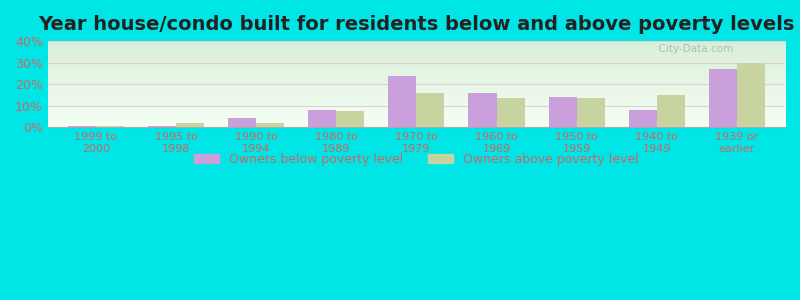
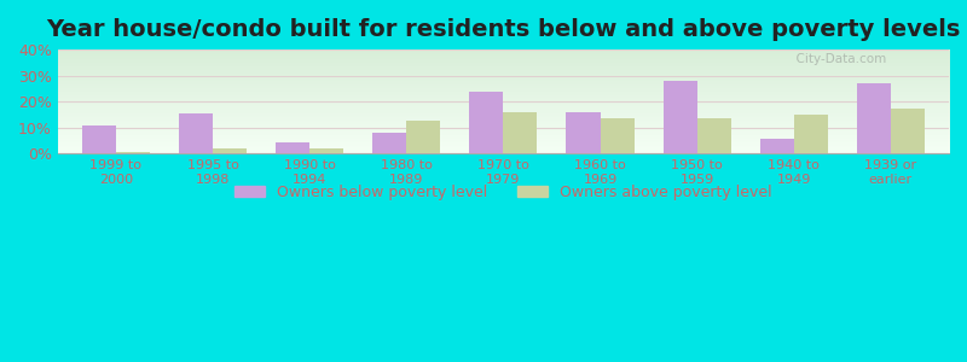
Owners below poverty level/1999 to 2000: 0.5% -> 11.0%
Owners below poverty level/1995 to 1998: 0.5% -> 15.5%
Owners above poverty level/1980 to 1989: 7.5% -> 12.5%
Owners below poverty level/1950 to 1959: 14.0% -> 28.0%
Owners below poverty level/1940 to 1949: 8.0% -> 5.5%
Owners above poverty level/1939 or earlier: 30.0% -> 17.5%
